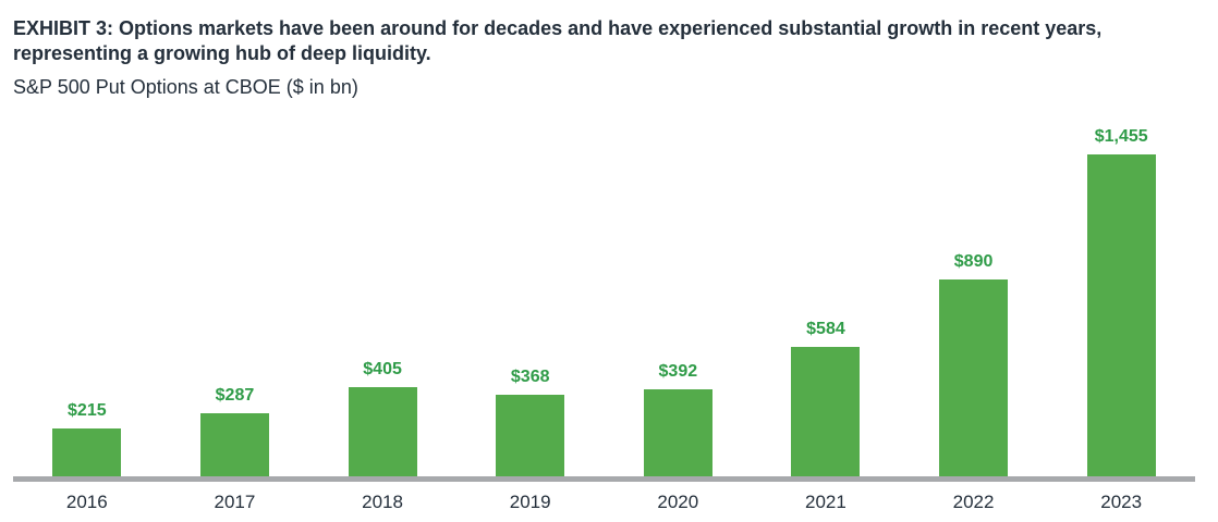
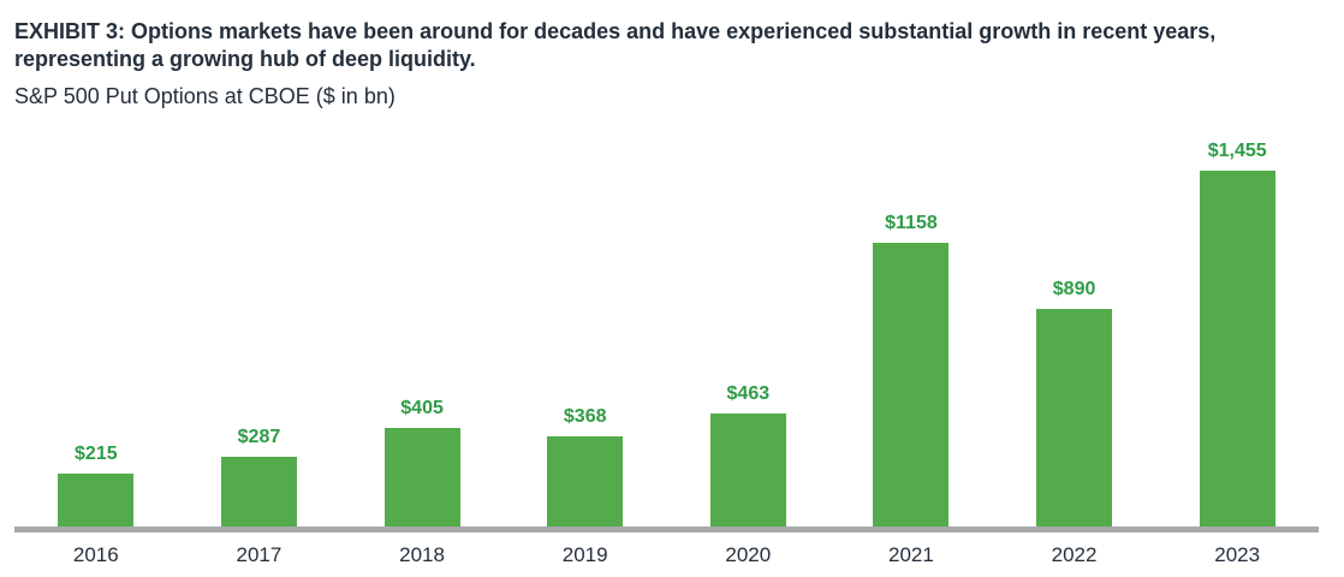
2020: $392 -> $463
2021: $584 -> $1158
